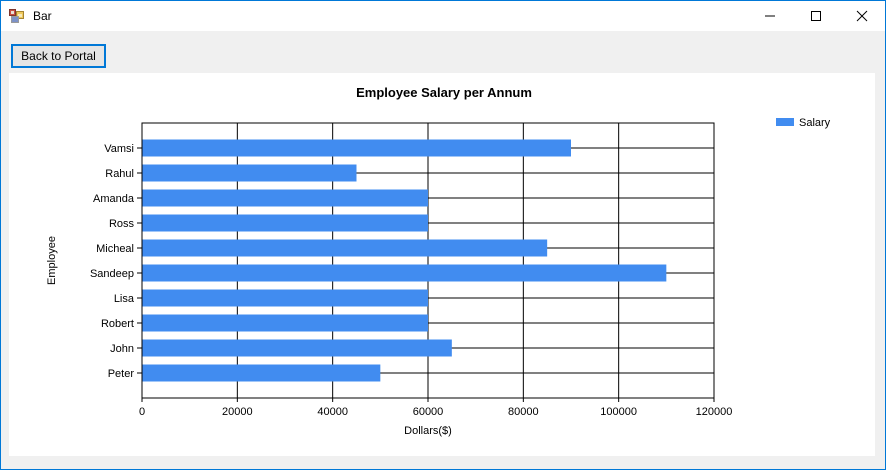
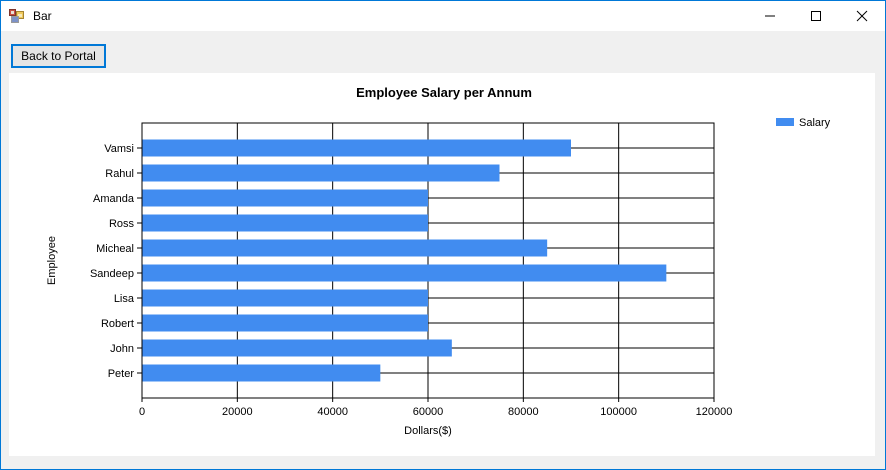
Rahul: 45000 -> 75000
